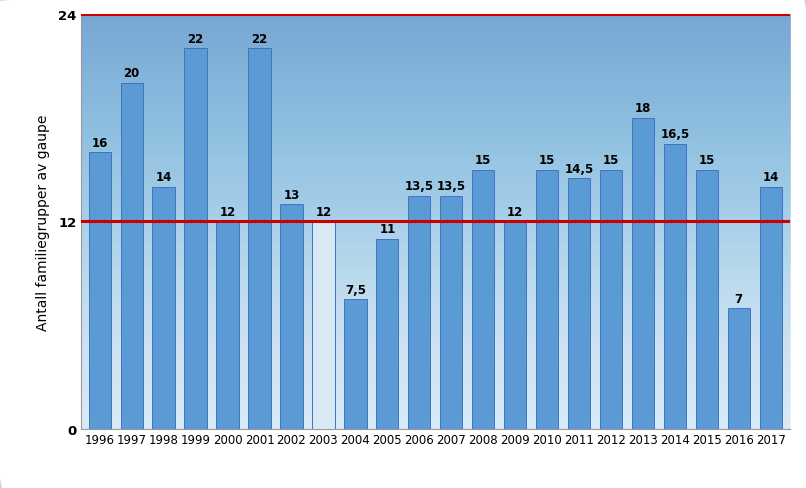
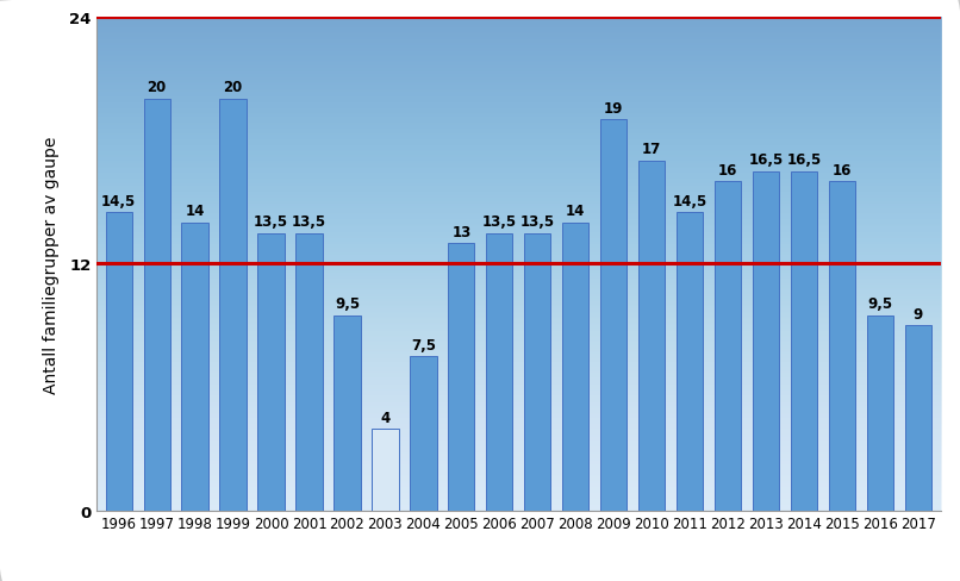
1996: 16 -> 14,5
1999: 22 -> 20
2000: 12 -> 13,5
2001: 22 -> 13,5
2002: 13 -> 9,5
2003: 12 -> 4
2005: 11 -> 13
2008: 15 -> 14
2009: 12 -> 19
2010: 15 -> 17
2012: 15 -> 16
2013: 18 -> 16,5
2015: 15 -> 16
2016: 7 -> 9,5
2017: 14 -> 9
